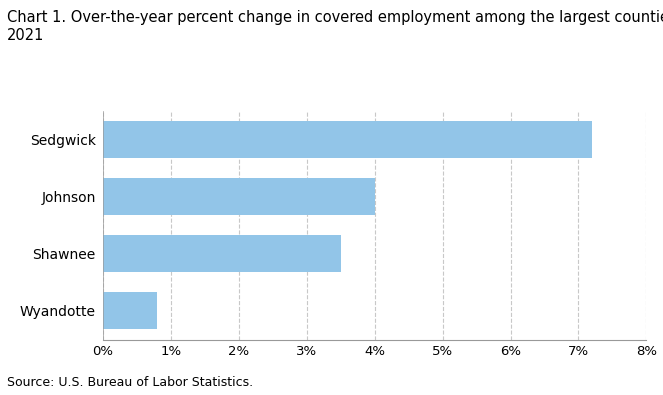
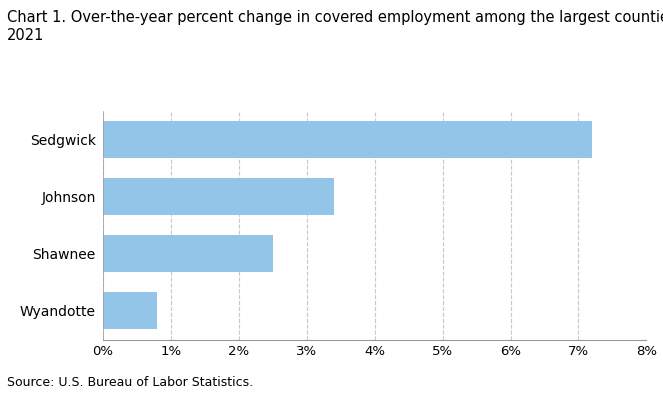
Johnson: 4.0% -> 3.4%
Shawnee: 3.5% -> 2.5%
